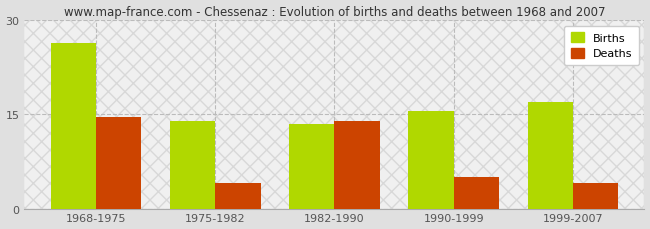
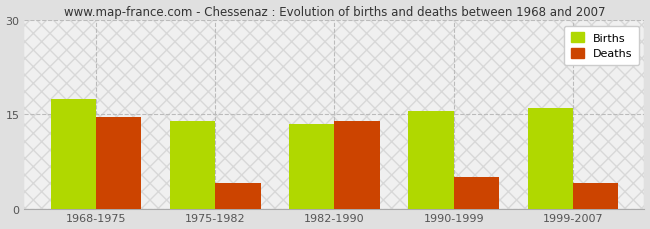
Births/1968-1975: 26.4 -> 17.5
Births/1999-2007: 17.0 -> 16.0
